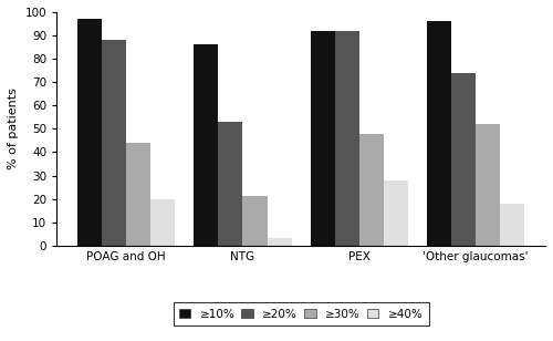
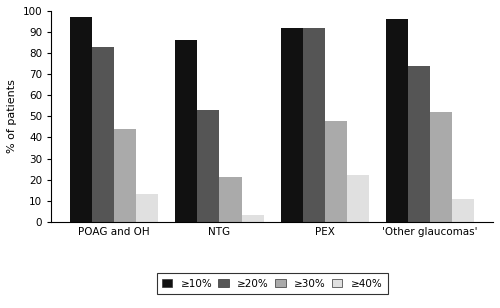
≥20%/POAG and OH: 88 -> 83
≥40%/POAG and OH: 20 -> 13
≥40%/PEX: 28 -> 22
≥40%/'Other glaucomas': 18 -> 11
